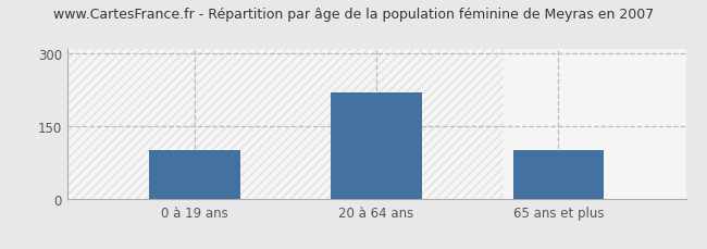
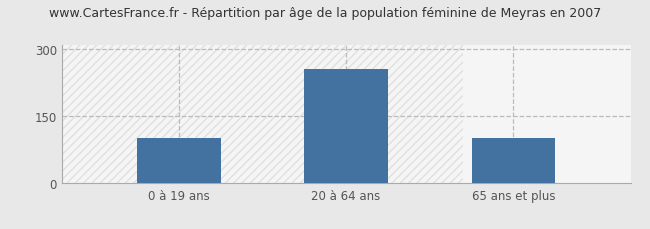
20 à 64 ans: 220 -> 255
